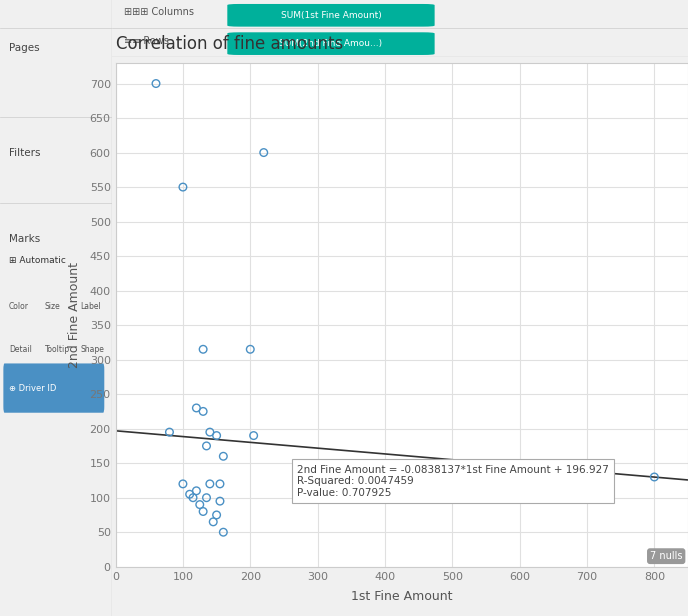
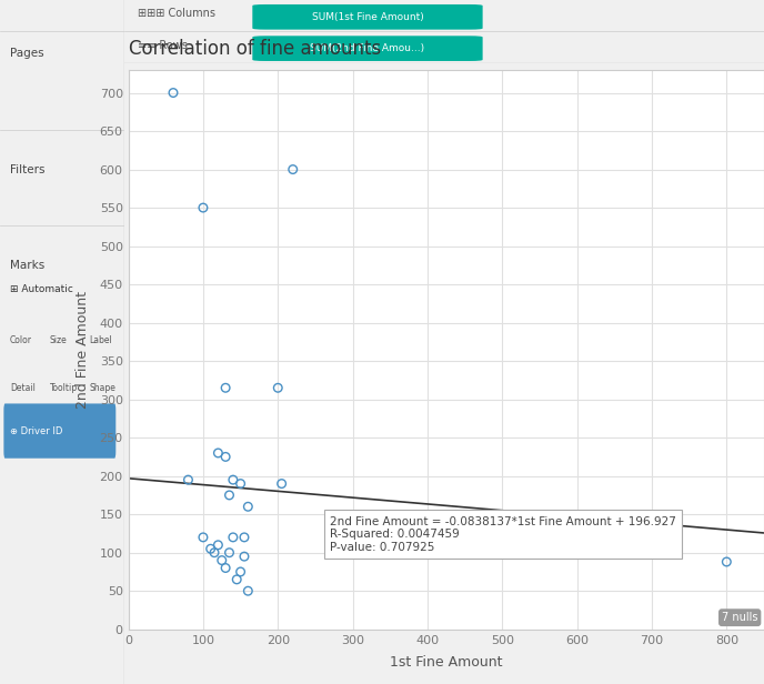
800: 130 -> 88
